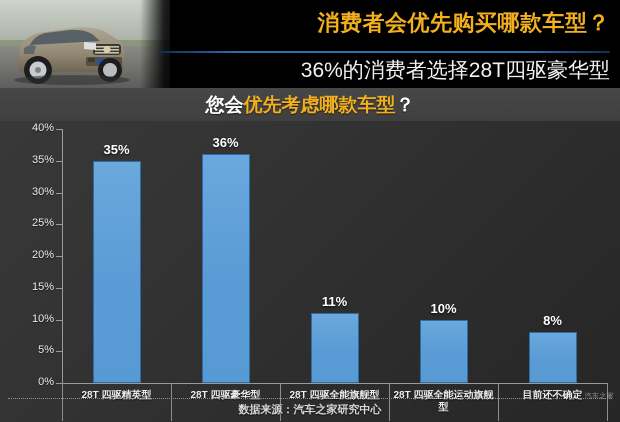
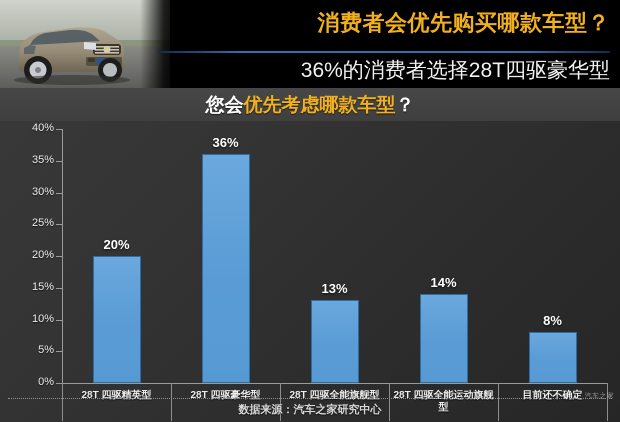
28T 四驱精英型: 35% -> 20%
28T 四驱全能旗舰型: 11% -> 13%
28T 四驱全能运动旗舰型: 10% -> 14%
